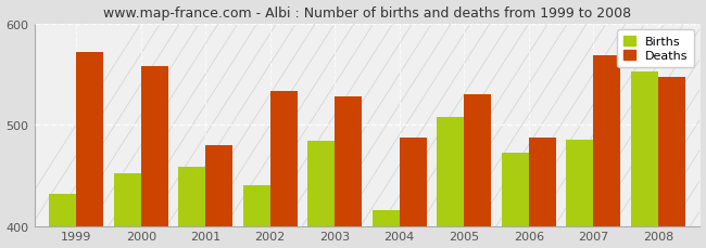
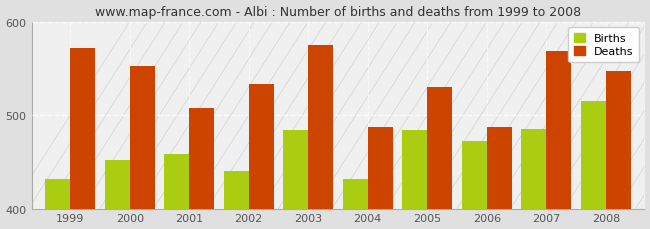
Deaths/2000: 558 -> 552
Deaths/2001: 480 -> 507
Deaths/2003: 528 -> 575
Births/2004: 416 -> 432
Births/2005: 508 -> 484
Births/2008: 552 -> 515
